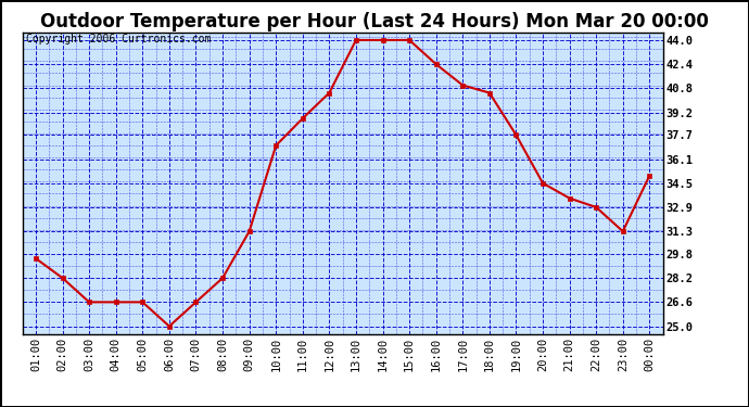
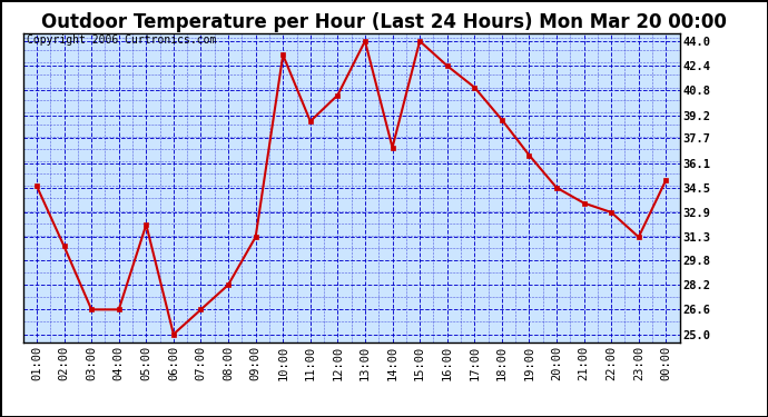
01:00: 29.5 -> 34.6
02:00: 28.2 -> 30.7
05:00: 26.6 -> 32.1
10:00: 37.0 -> 43.1
14:00: 44.0 -> 37.1
18:00: 40.5 -> 38.9
19:00: 37.7 -> 36.6
